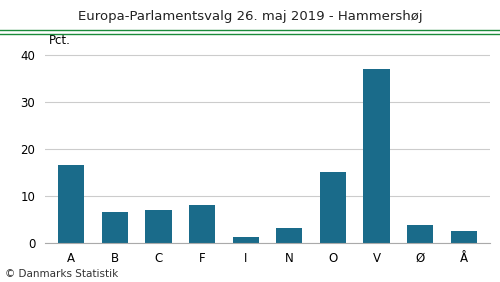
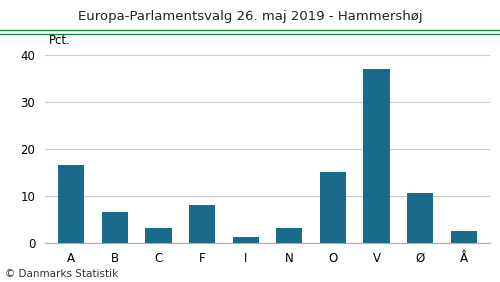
C: 7.0 -> 3.0
Ø: 3.8 -> 10.5
